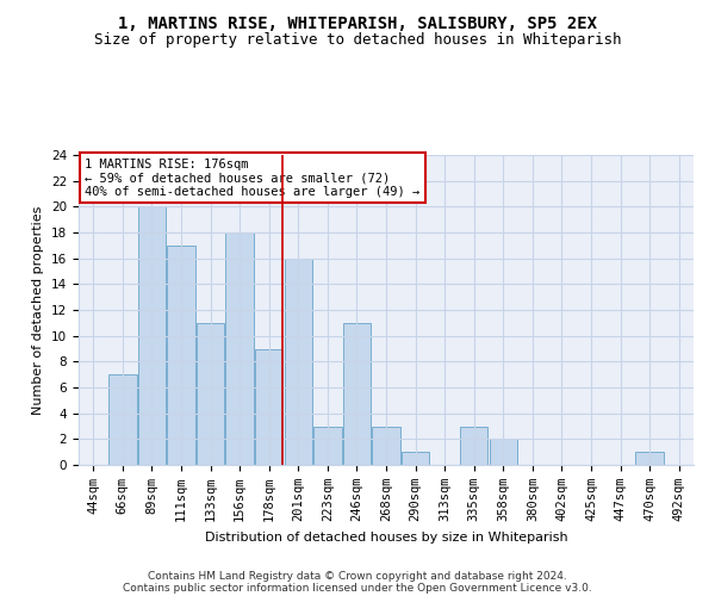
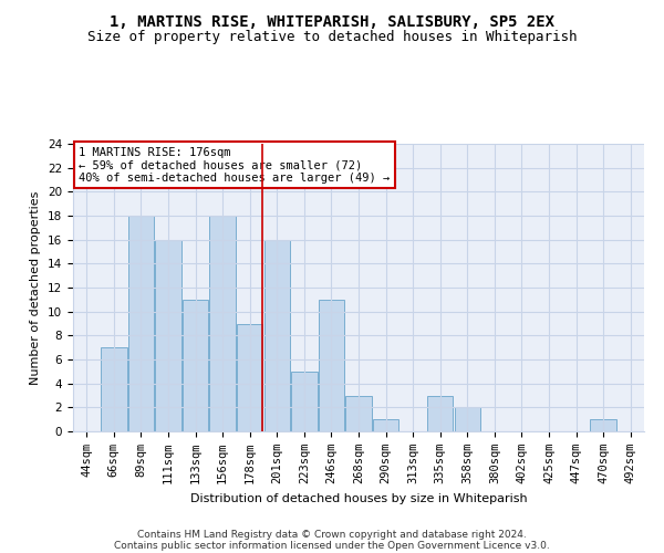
89sqm: 20 -> 18
111sqm: 17 -> 16
223sqm: 3 -> 5
